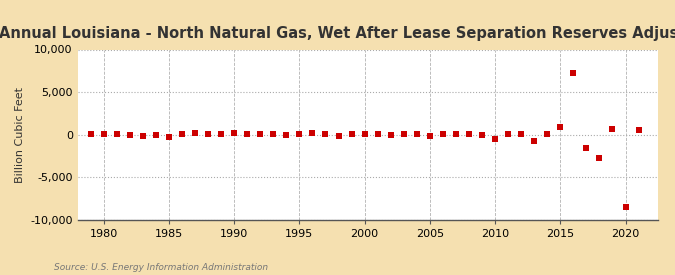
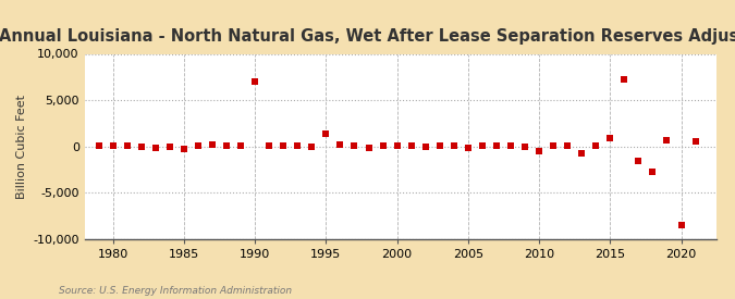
1990: 200 -> 7,000
1995: 100 -> 1,400
